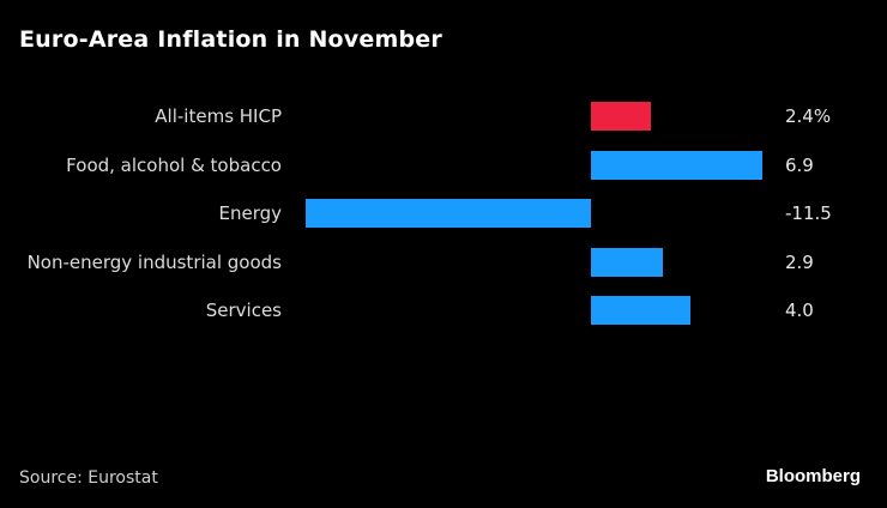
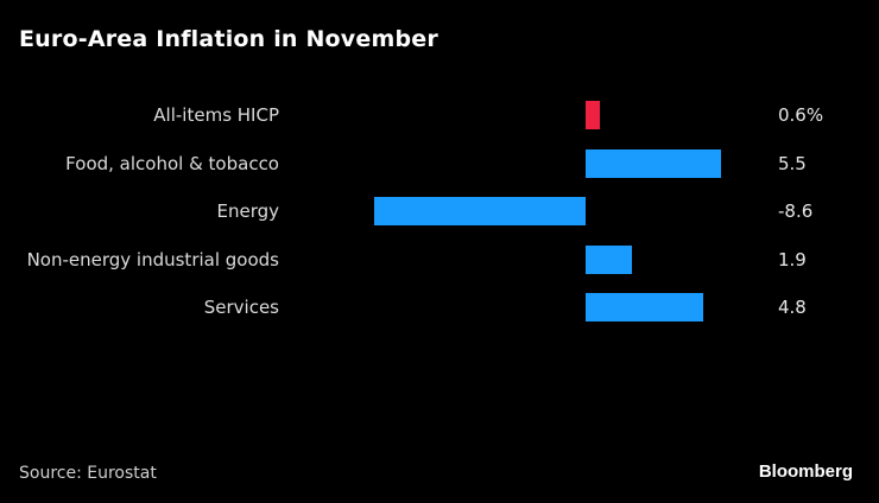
All-items HICP: 2.4% -> 0.6%
Food, alcohol & tobacco: 6.9 -> 5.5
Energy: -11.5 -> -8.6
Non-energy industrial goods: 2.9 -> 1.9
Services: 4.0 -> 4.8
